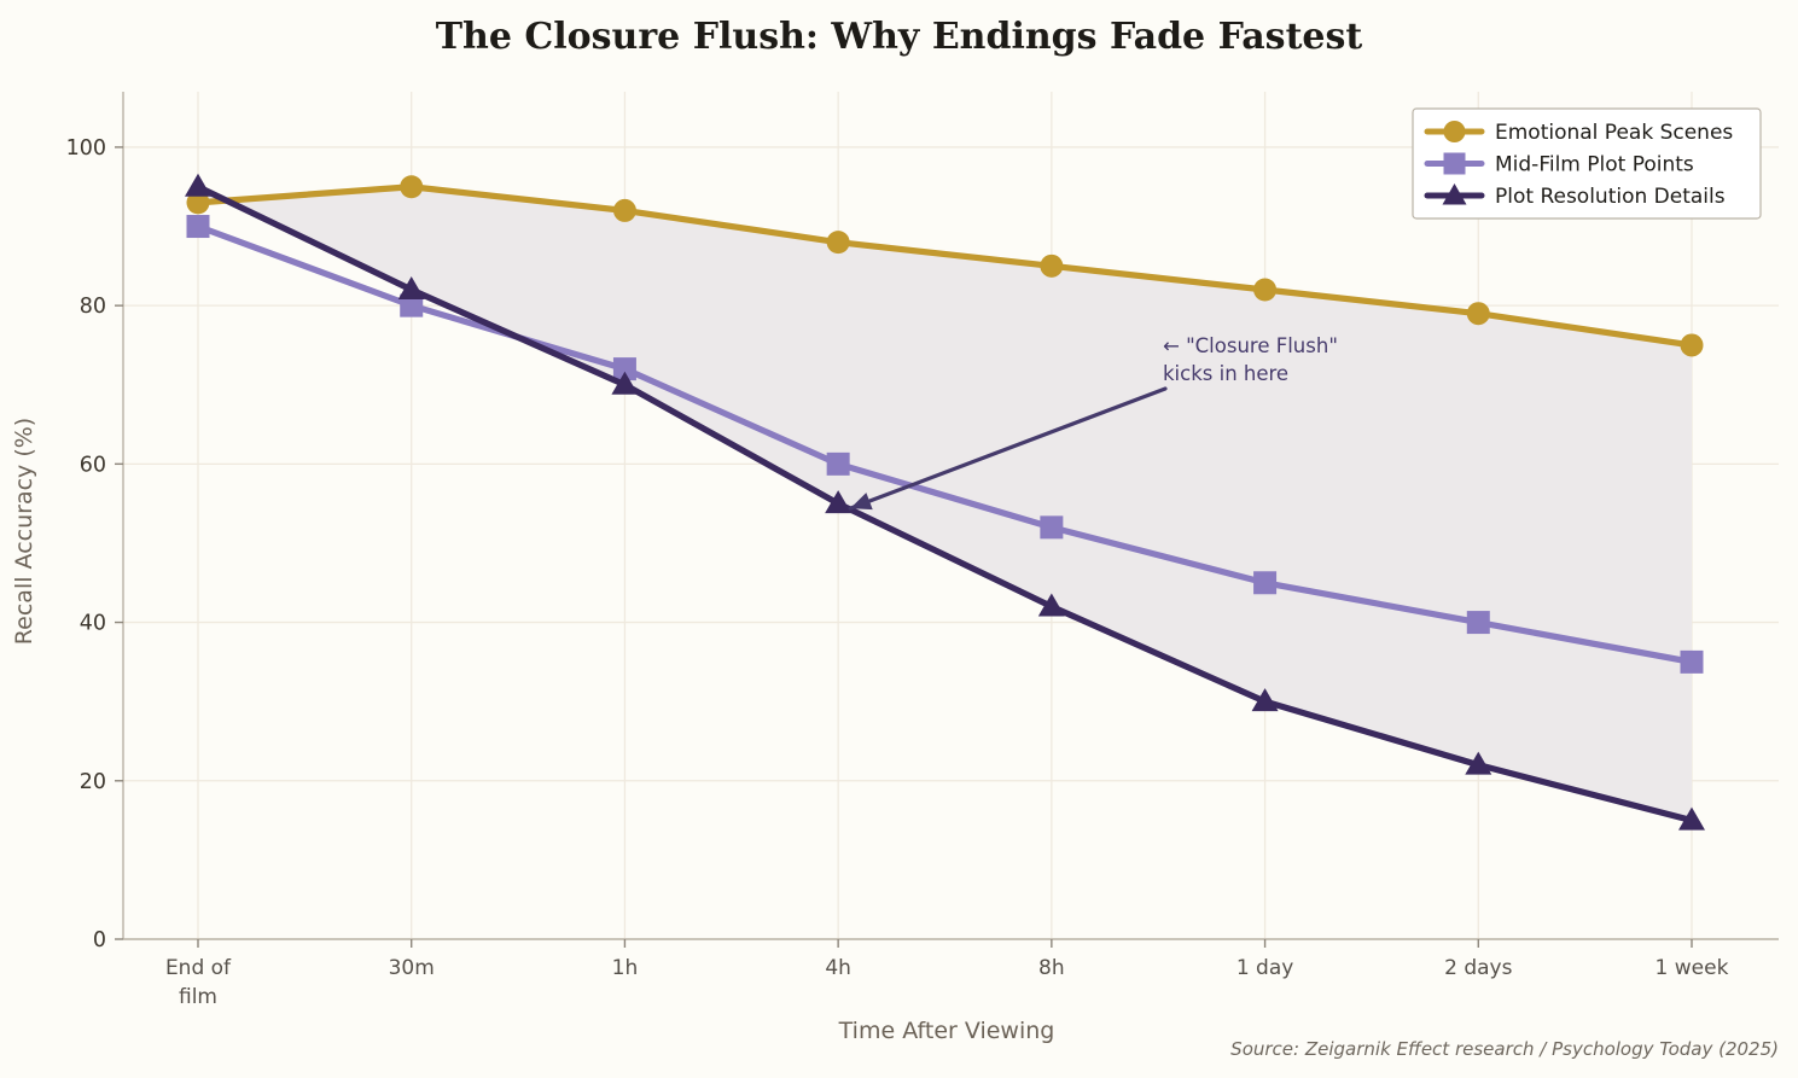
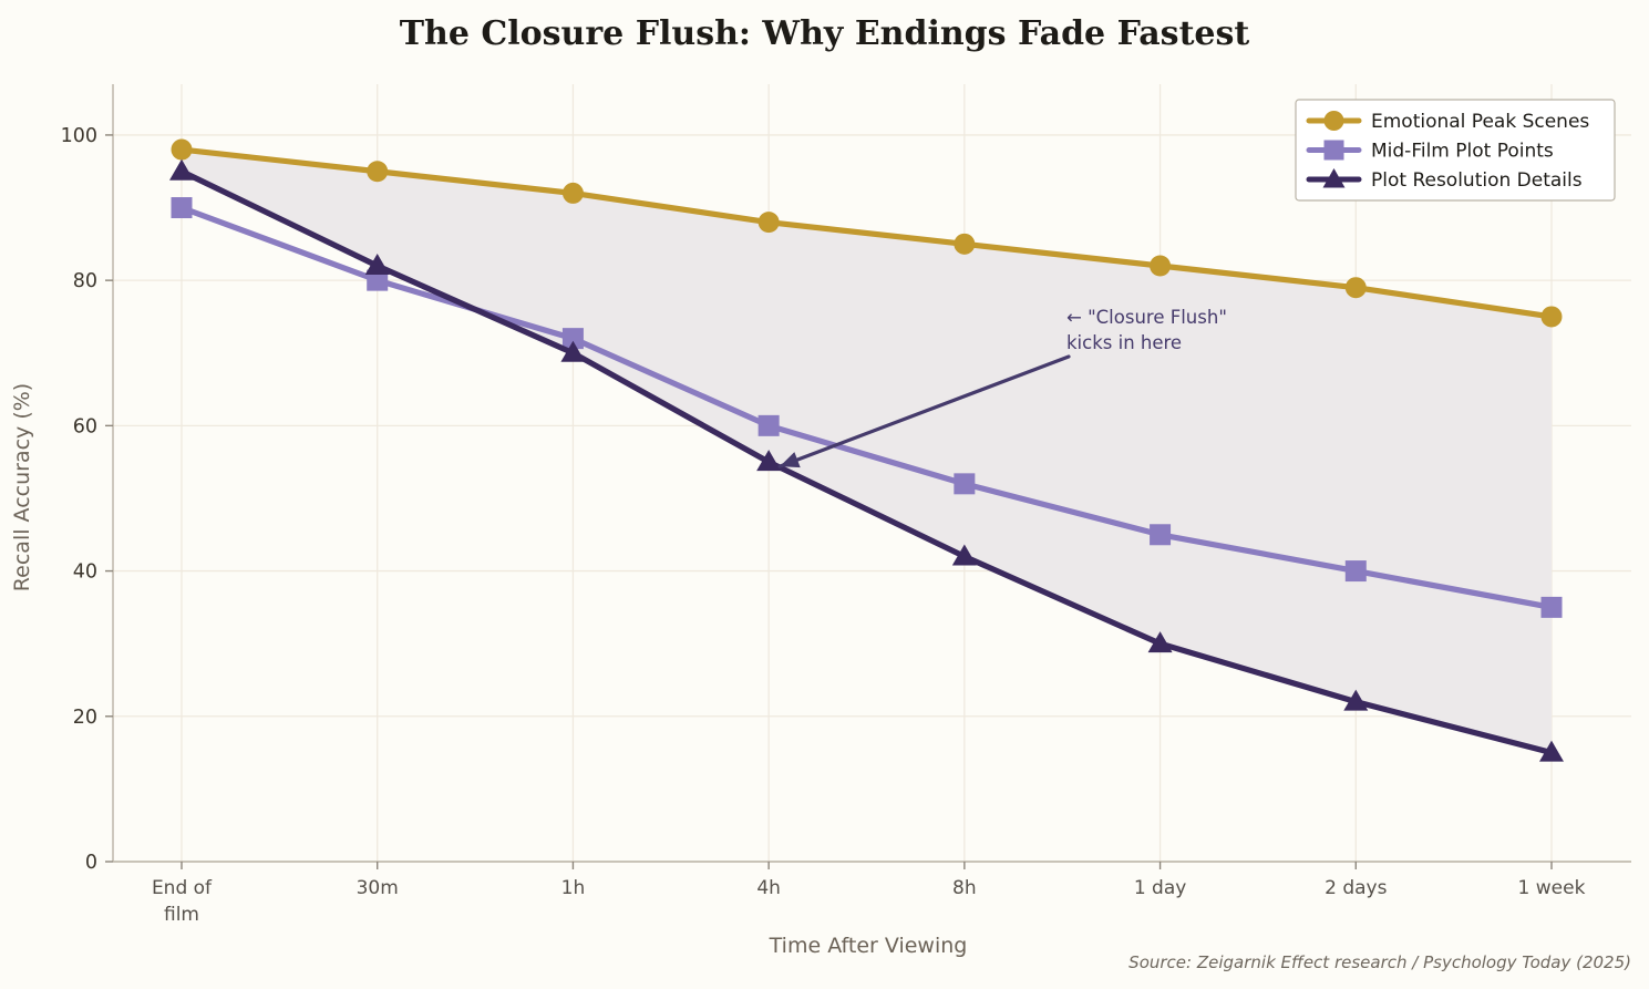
Emotional Peak Scenes/End of film: 93 -> 98
